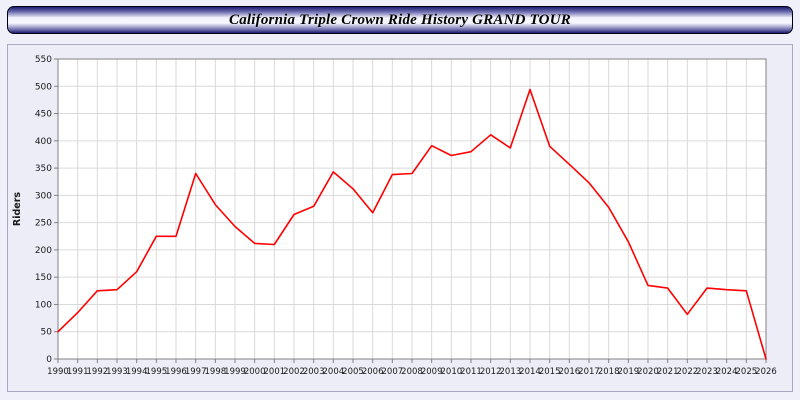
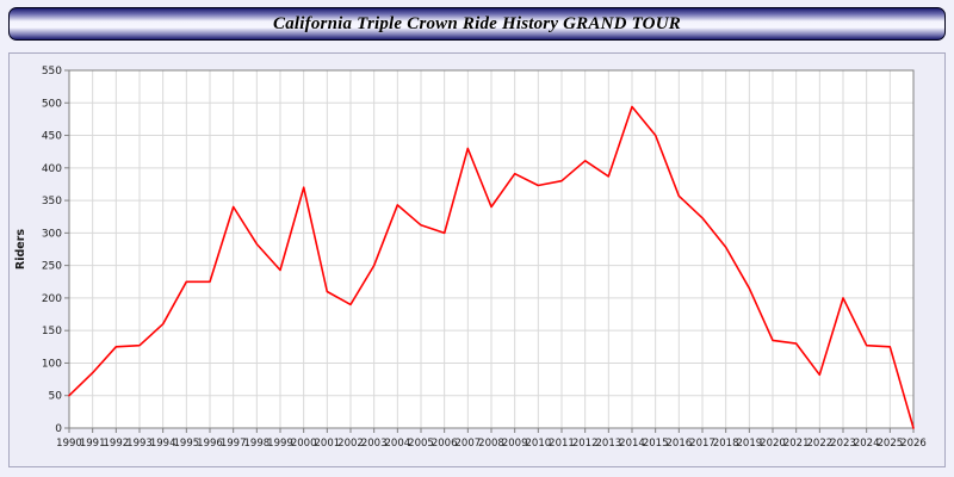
2000: 210 -> 370
2002: 260 -> 190
2003: 280 -> 250
2006: 270 -> 300
2007: 340 -> 430
2015: 390 -> 450
2023: 130 -> 200
